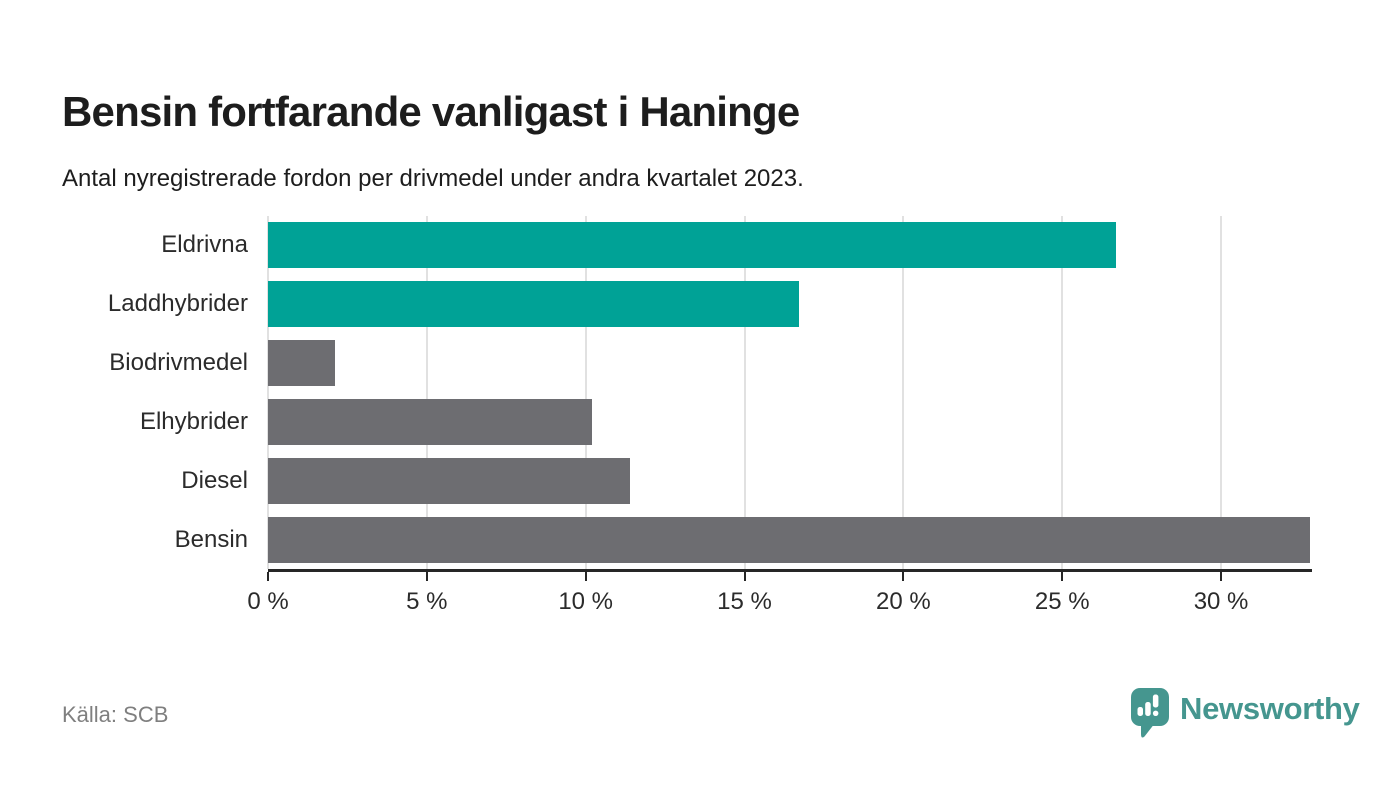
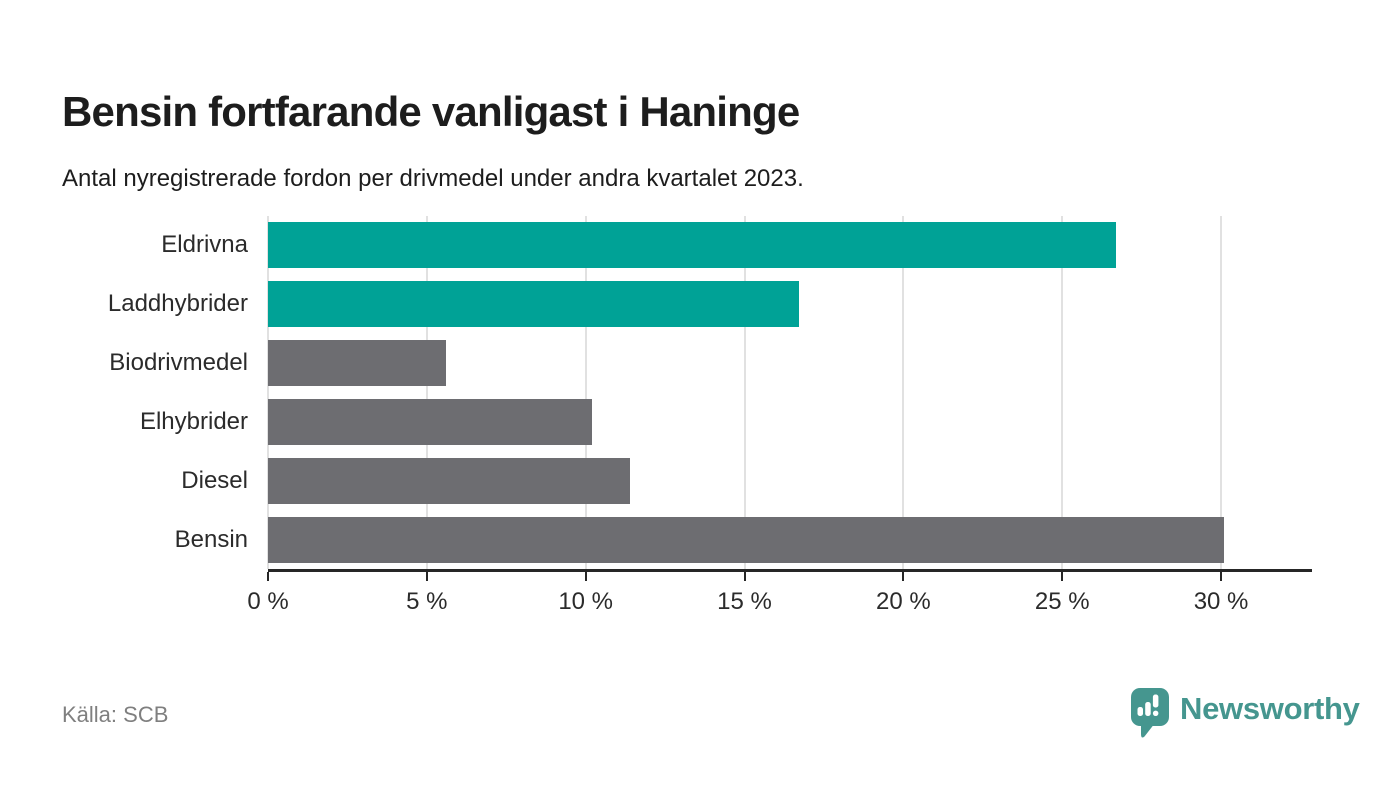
Biodrivmedel: 2.1% -> 5.6%
Bensin: 32.8% -> 30.1%
